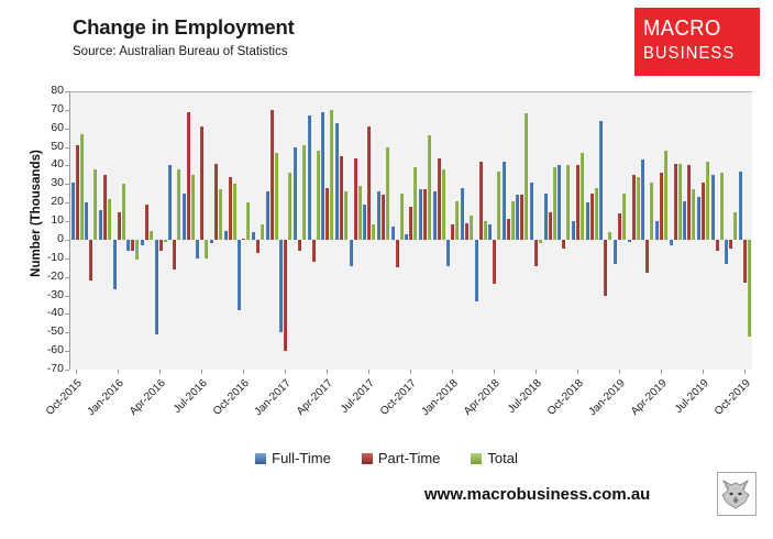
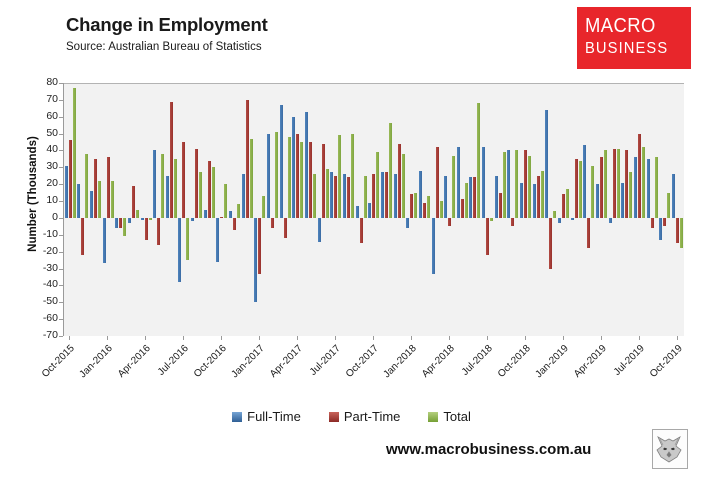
Part-Time/Oct-2015: 51 -> 46
Total/Oct-2015: 57 -> 77
Part-Time/Jan-2016: 15 -> 36
Total/Jan-2016: 30 -> 22
Full-Time/Apr-2016: -51 -> -1
Part-Time/Apr-2016: -6 -> -13
Full-Time/Jul-2016: -10 -> -38
Part-Time/Jul-2016: 61 -> 45
Total/Jul-2016: -10 -> -25
Full-Time/Oct-2016: -38 -> -26
Part-Time/Jan-2017: -60 -> -33
Total/Jan-2017: 36 -> 13
Full-Time/Apr-2017: 69 -> 60
Part-Time/Apr-2017: 28 -> 50
Total/Apr-2017: 70 -> 45
Full-Time/Jul-2017: 19 -> 27
Part-Time/Jul-2017: 61 -> 25
Total/Jul-2017: 8 -> 49
Full-Time/Oct-2017: 3 -> 9
Part-Time/Oct-2017: 18 -> 26
Full-Time/Jan-2018: -14 -> -6
Part-Time/Jan-2018: 8 -> 14
Total/Jan-2018: 21 -> 15
Full-Time/Apr-2018: 8 -> 25
Part-Time/Apr-2018: -24 -> -5
Full-Time/Jul-2018: 31 -> 42
Part-Time/Jul-2018: -14 -> -22
Full-Time/Oct-2018: 10 -> 21
Total/Oct-2018: 47 -> 37
Full-Time/Jan-2019: -13 -> -3
Total/Jan-2019: 25 -> 17
Full-Time/Apr-2019: 10 -> 20
Total/Apr-2019: 48 -> 40
Full-Time/Jul-2019: 23 -> 36
Part-Time/Jul-2019: 31 -> 50
Full-Time/Oct-2019: 37 -> 26
Part-Time/Oct-2019: -23 -> -15
Total/Oct-2019: -52 -> -18
